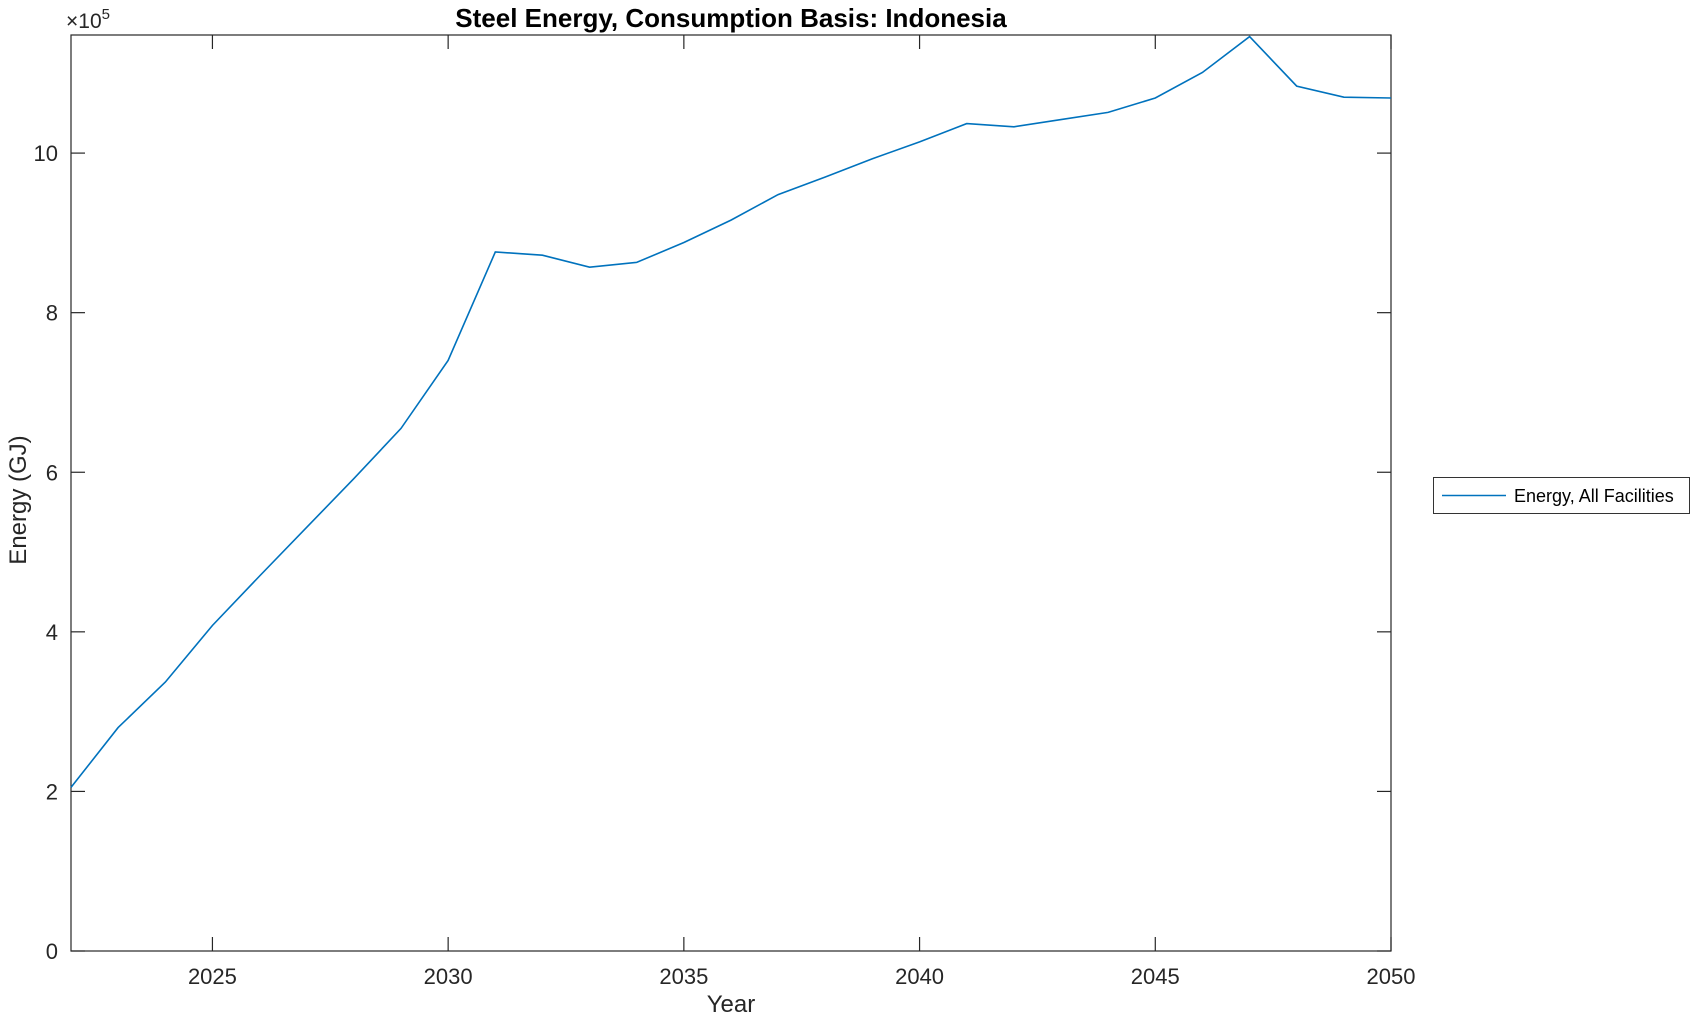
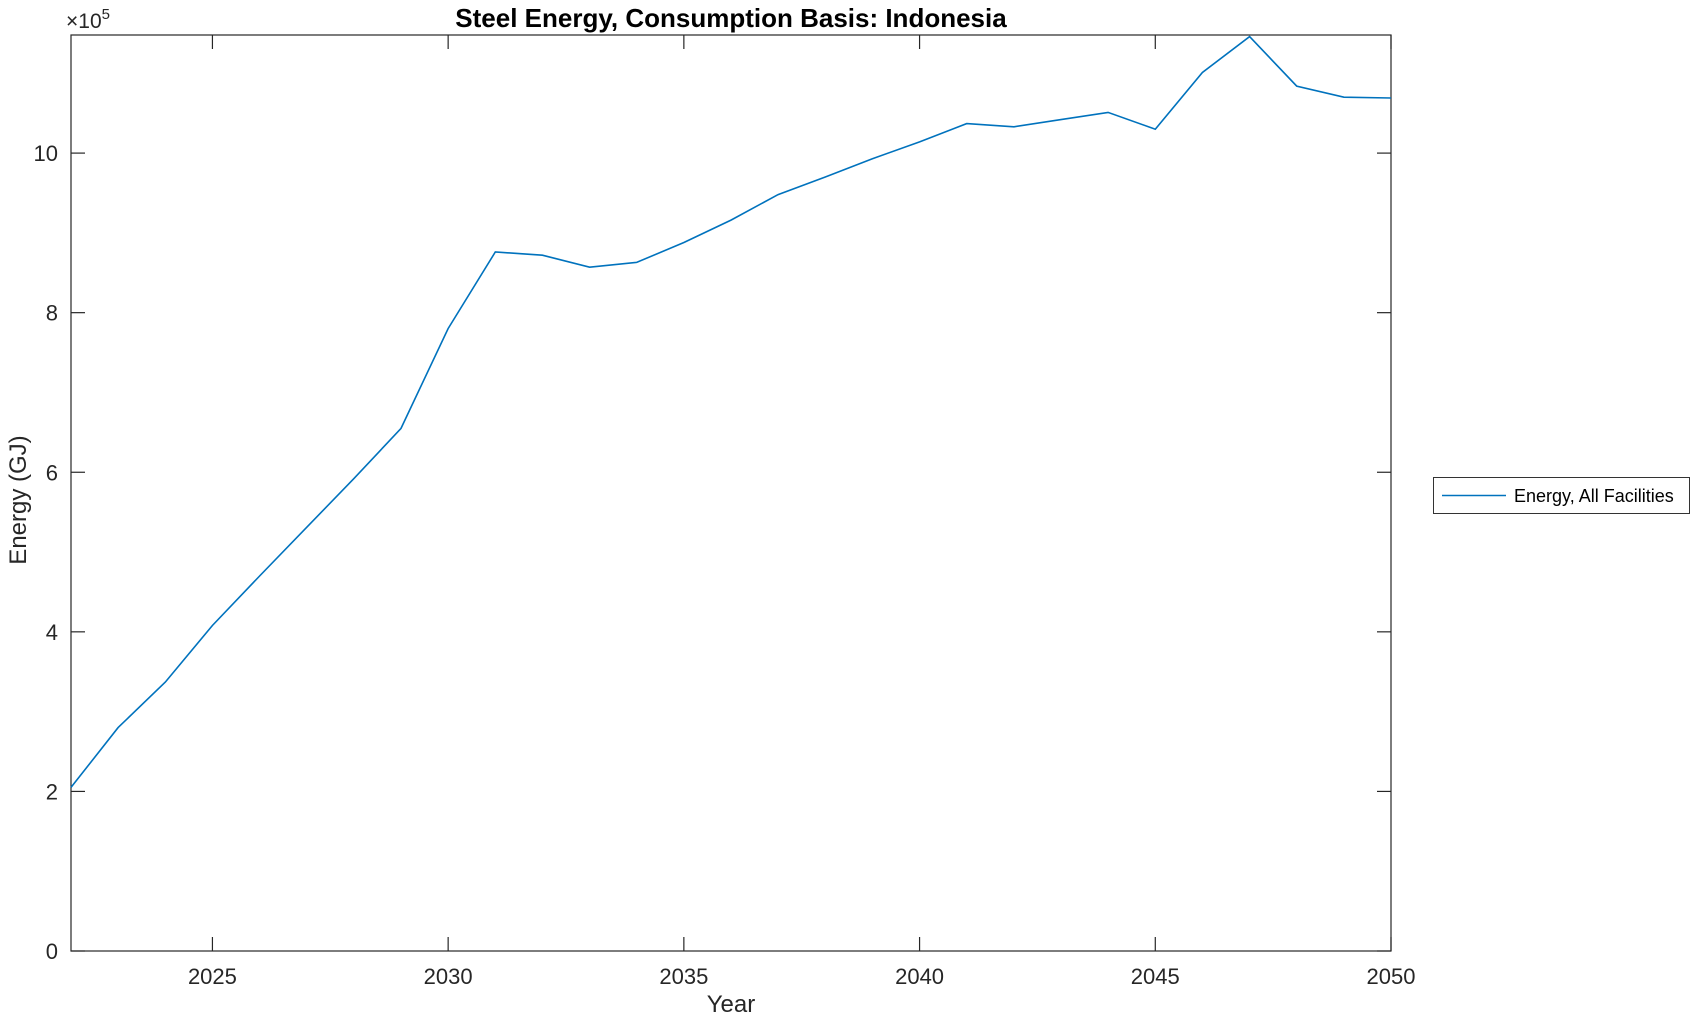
2030: 7.4 -> 7.8
2045: 10.7 -> 10.3
